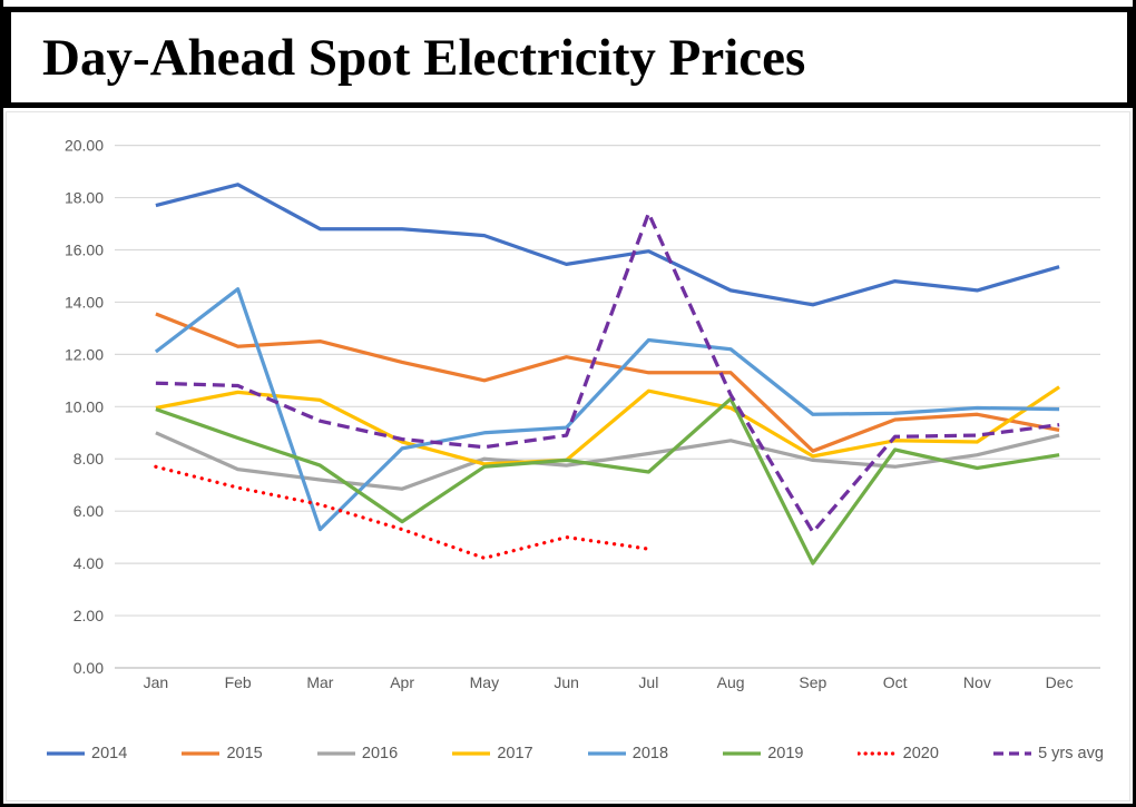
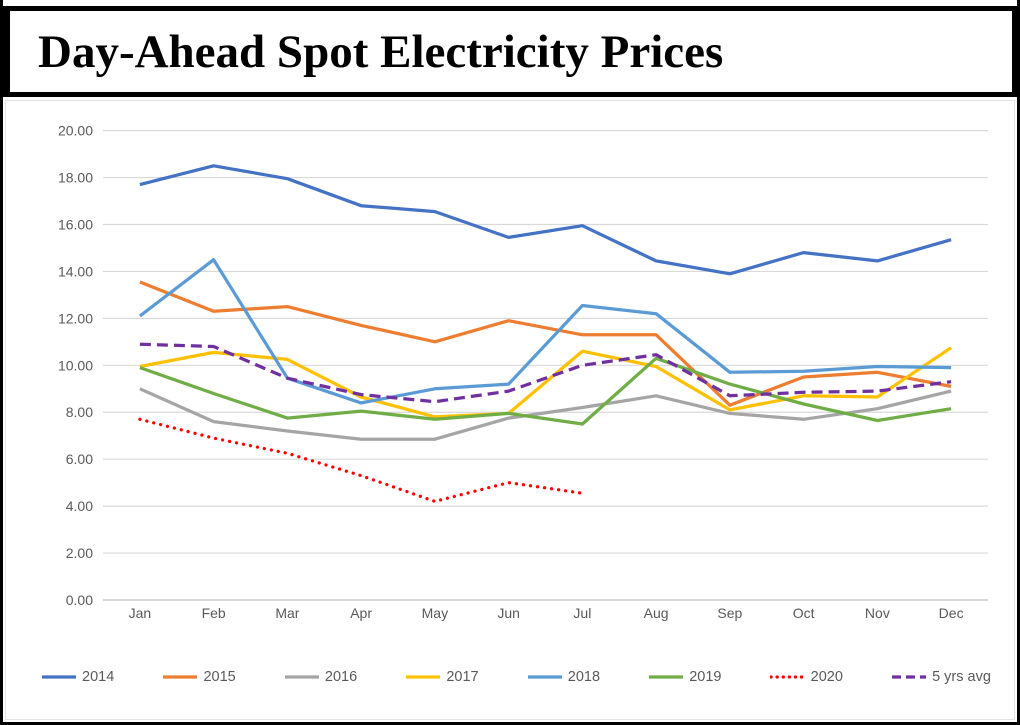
2014/Mar: 16.8 -> 17.9
2018/Mar: 5.3 -> 9.4
2019/Apr: 5.6 -> 8.1
2016/May: 8.0 -> 6.8
5 yrs avg/Jul: 17.4 -> 10.0
2019/Sep: 4.0 -> 9.2
5 yrs avg/Sep: 5.2 -> 8.7
